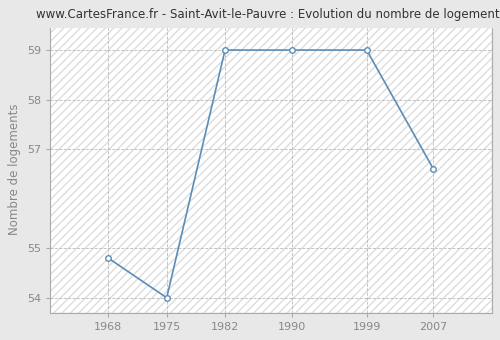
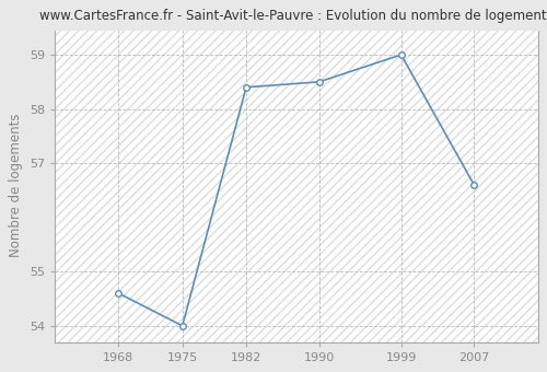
1968: 54.8 -> 54.6
1982: 59.0 -> 58.4
1990: 59.0 -> 58.5
